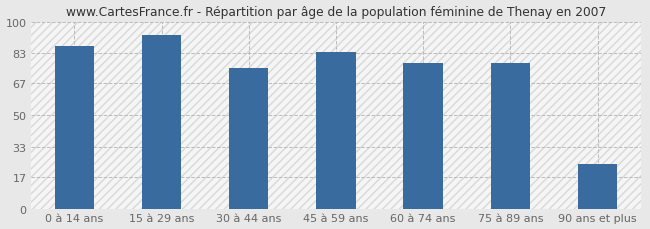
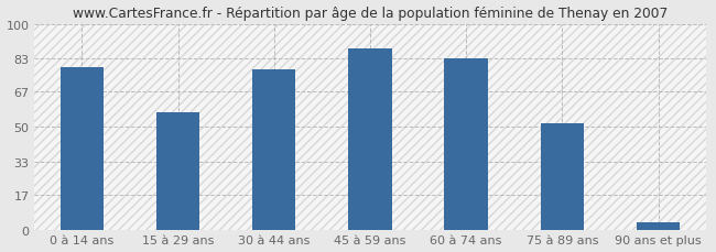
0 à 14 ans: 87 -> 79
15 à 29 ans: 93 -> 57
30 à 44 ans: 75 -> 78
45 à 59 ans: 84 -> 88
60 à 74 ans: 78 -> 83
75 à 89 ans: 78 -> 52
90 ans et plus: 24 -> 4
